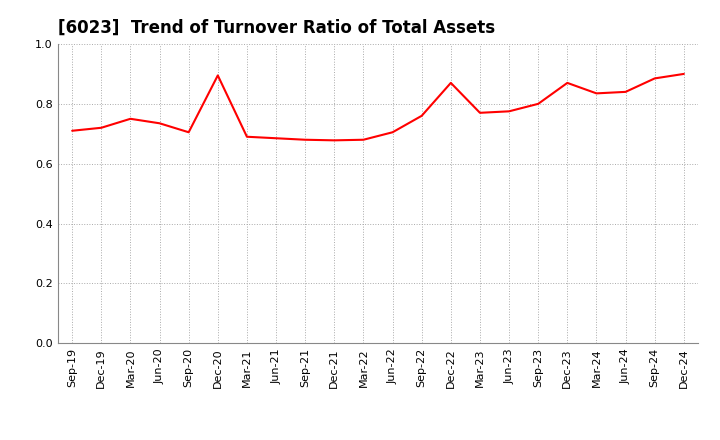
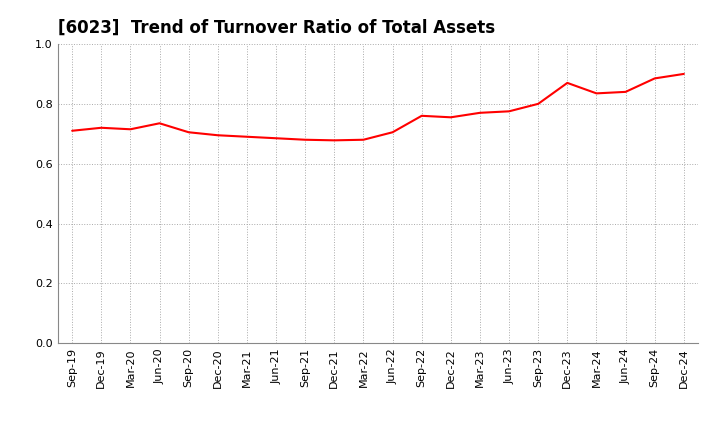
Mar-20: 0.750 -> 0.715
Dec-20: 0.895 -> 0.695
Dec-22: 0.870 -> 0.755
